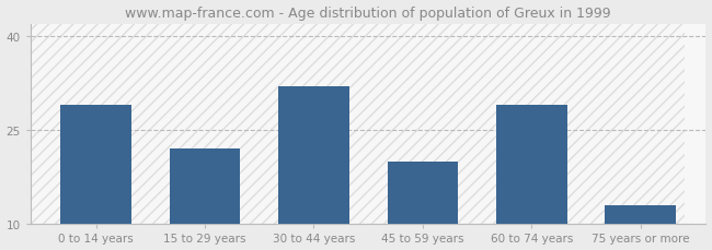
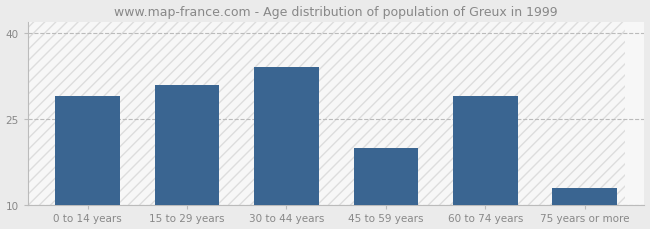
15 to 29 years: 22 -> 31
30 to 44 years: 32 -> 34
